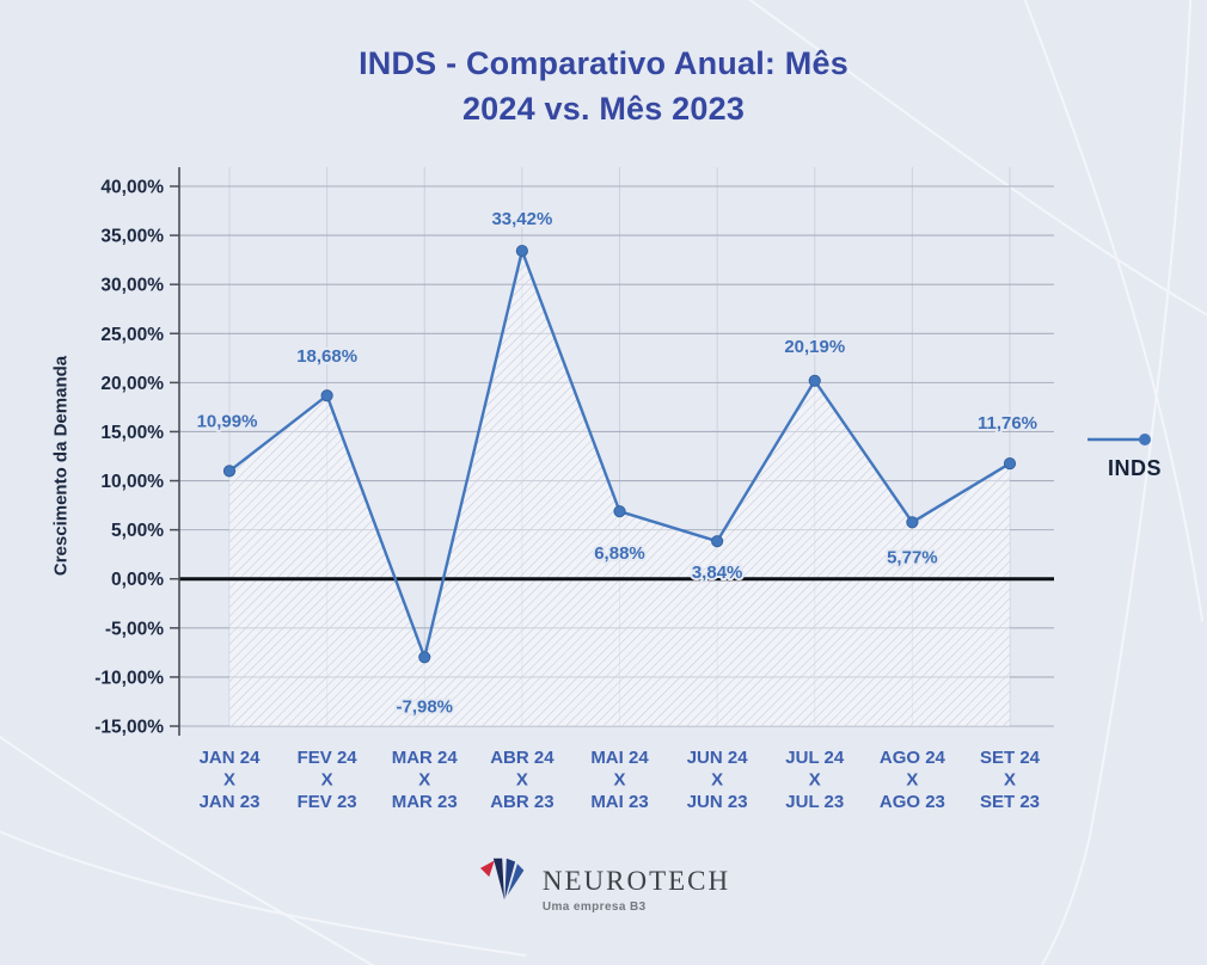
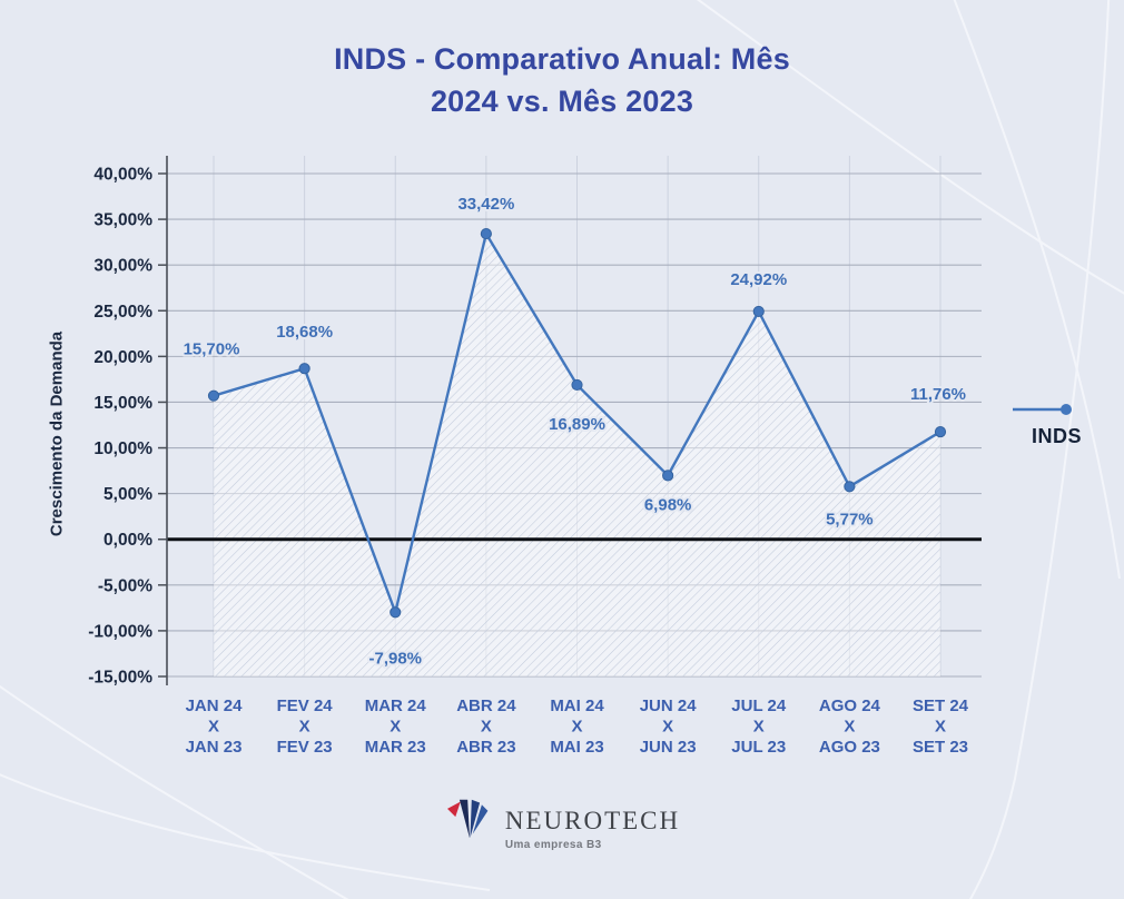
JAN 24 X JAN 23: 10,99% -> 15,70%
MAI 24 X MAI 23: 6,88% -> 16,89%
JUN 24 X JUN 23: 3,84% -> 6,98%
JUL 24 X JUL 23: 20,19% -> 24,92%
